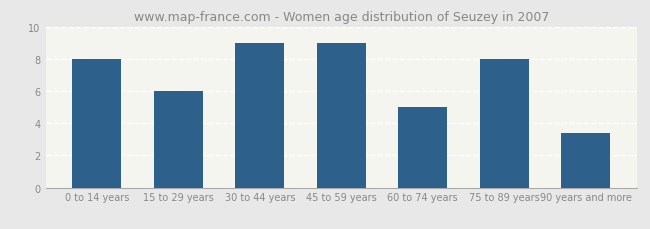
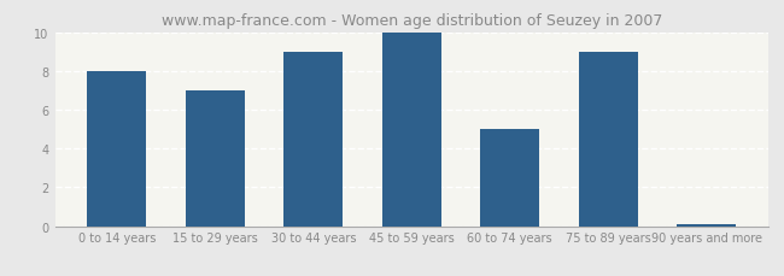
15 to 29 years: 6.0 -> 7.0
45 to 59 years: 9.0 -> 10.0
75 to 89 years: 8.0 -> 9.0
90 years and more: 3.4 -> 0.1
